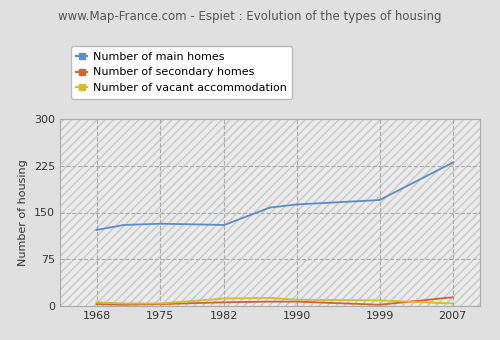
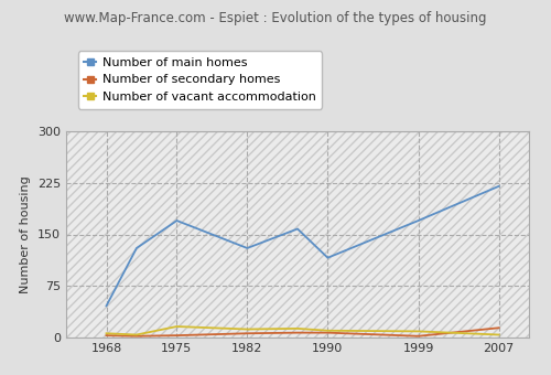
Number of main homes/1968: 122 -> 46
Number of main homes/1975: 132 -> 170
Number of vacant accommodation/1975: 4 -> 16
Number of main homes/1990: 163 -> 116
Number of main homes/2007: 230 -> 220
